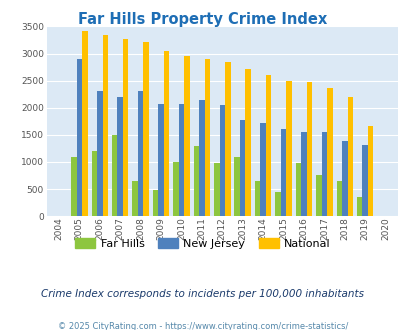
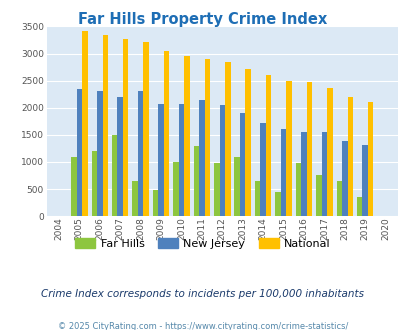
New Jersey/2005: 2900 -> 2350
New Jersey/2013: 1780 -> 1900
National/2019: 1660 -> 2110
